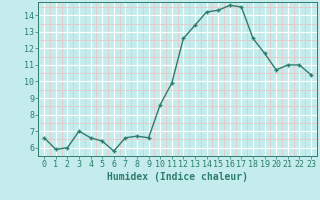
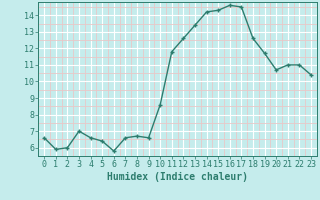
11: 9.9 -> 11.8
